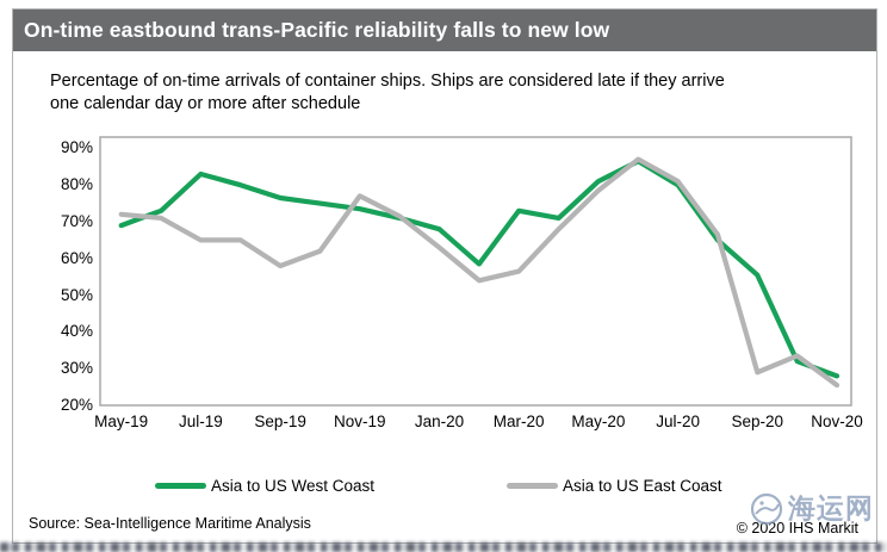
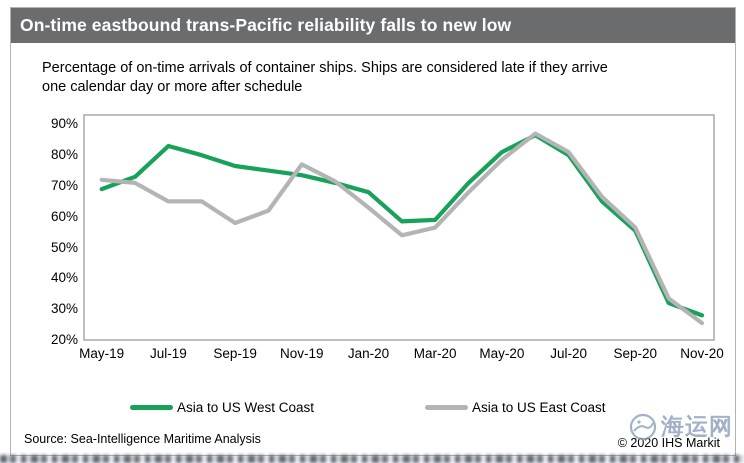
Asia to US West Coast/Mar-20: 73% -> 59%
Asia to US East Coast/Sep-20: 29% -> 56%
